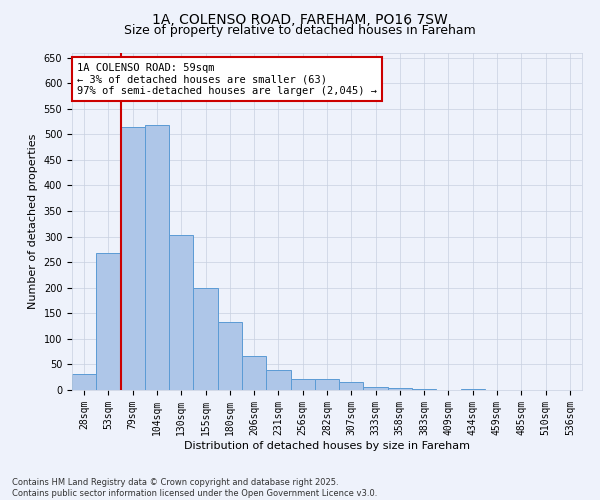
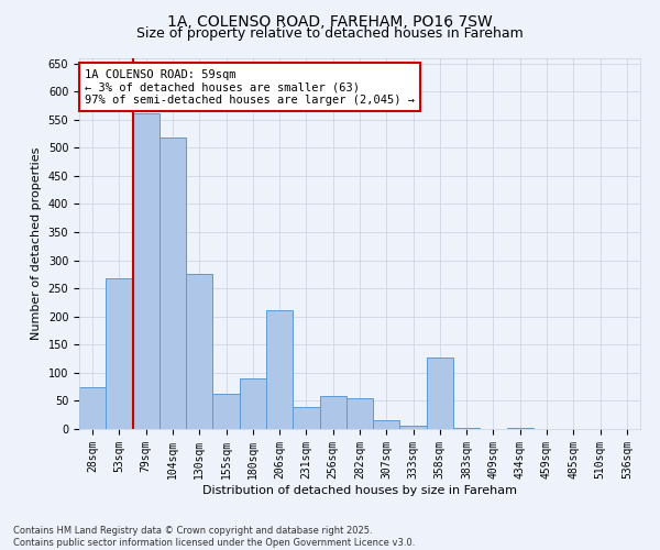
28sqm: 32 -> 74
79sqm: 515 -> 562
130sqm: 304 -> 276
155sqm: 199 -> 62
180sqm: 133 -> 90
206sqm: 67 -> 212
256sqm: 22 -> 58
282sqm: 22 -> 54
358sqm: 4 -> 128
